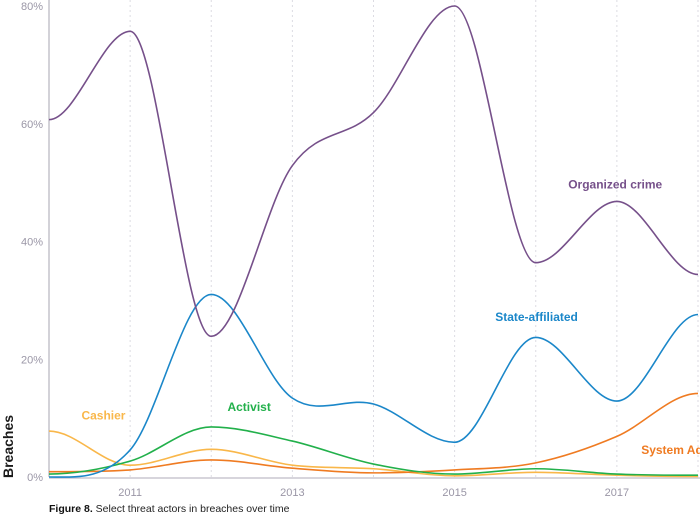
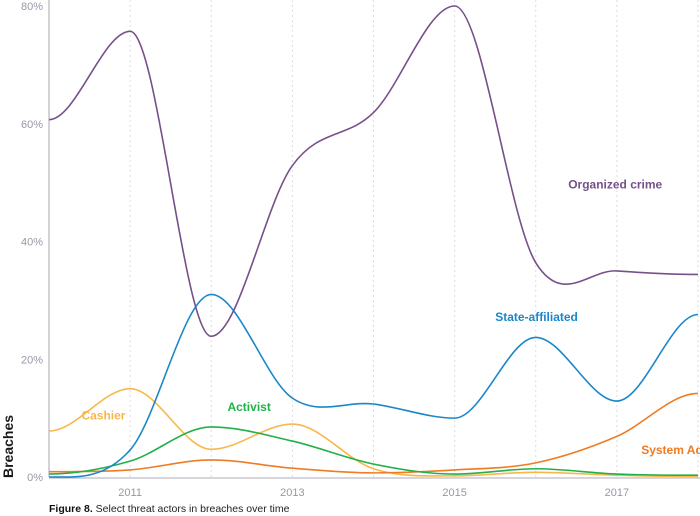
Cashier/2011: 2% -> 15%
Cashier/2013: 2% -> 9%
State-affiliated/2015: 6% -> 10%
Organized crime/2017: 47% -> 35%
